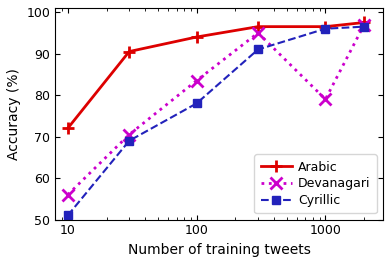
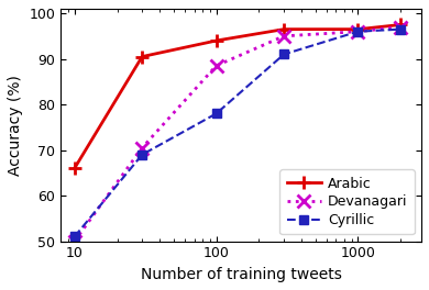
Arabic/10: 72.0 -> 66.0
Devanagari/10: 56.0 -> 50.0
Devanagari/100: 83.5 -> 88.5
Devanagari/1000: 79.0 -> 96.0
